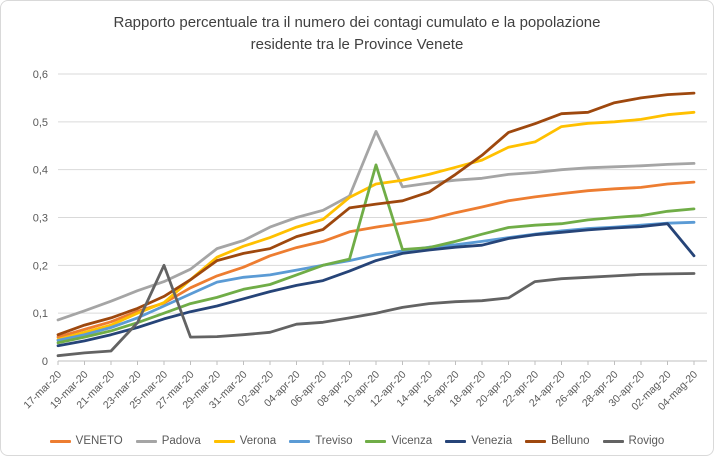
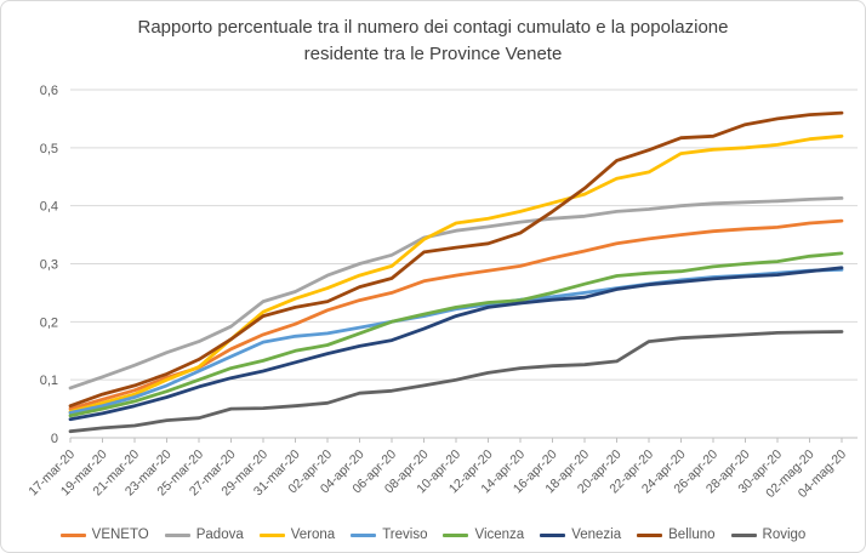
Rovigo/23-mar-20: 0,08 -> 0,03
Rovigo/25-mar-20: 0,20 -> 0,03
Padova/10-apr-20: 0,48 -> 0,36
Vicenza/10-apr-20: 0,41 -> 0,23
Venezia/04-mag-20: 0,22 -> 0,29
